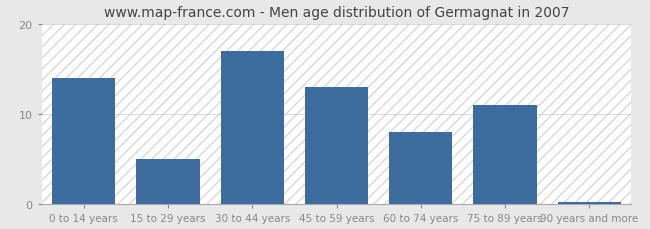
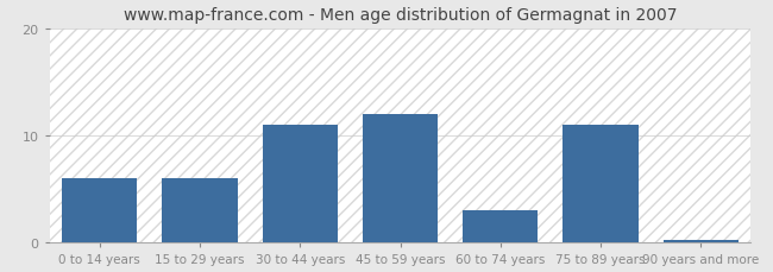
0 to 14 years: 14.0 -> 6.0
15 to 29 years: 5.0 -> 6.0
30 to 44 years: 17.0 -> 11.0
45 to 59 years: 13.0 -> 12.0
60 to 74 years: 8.0 -> 3.0
